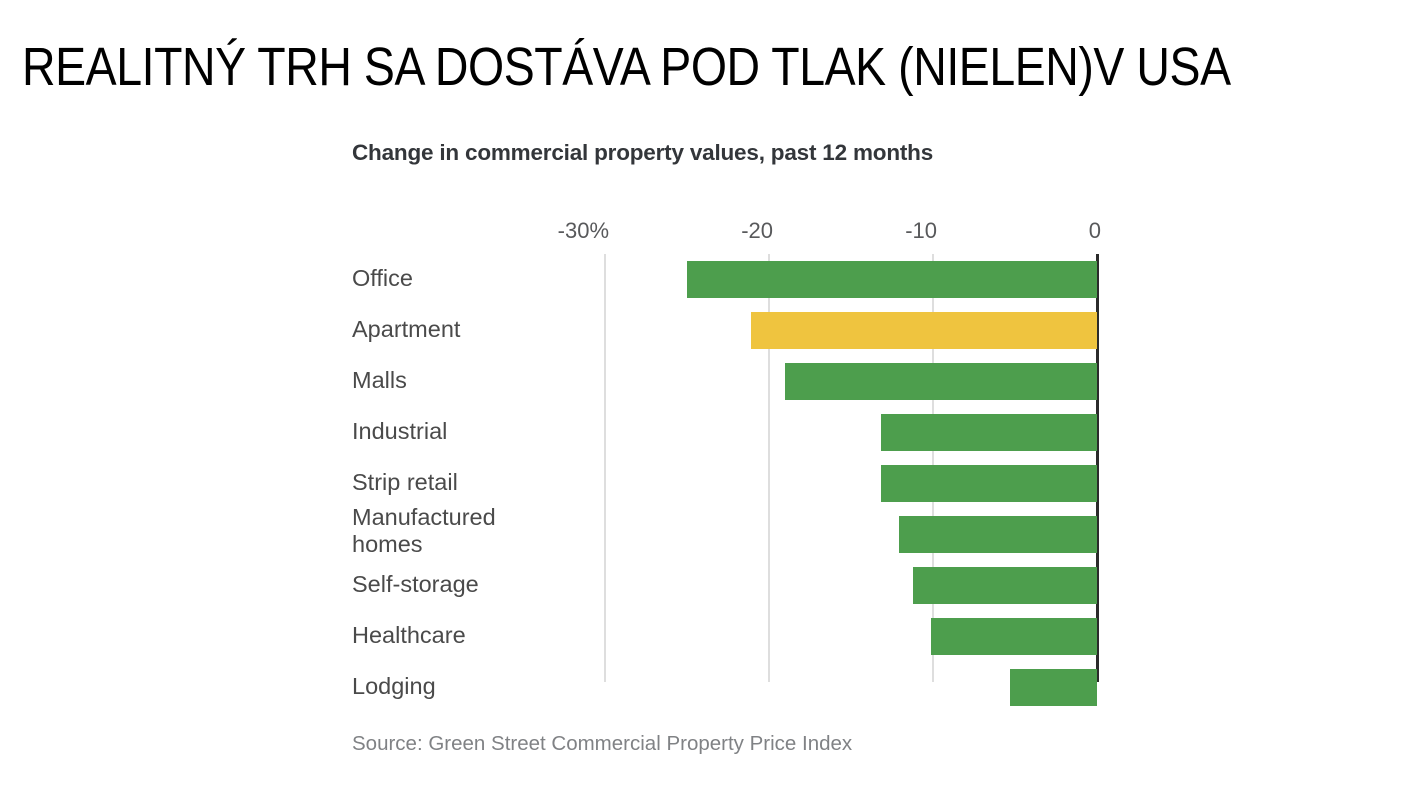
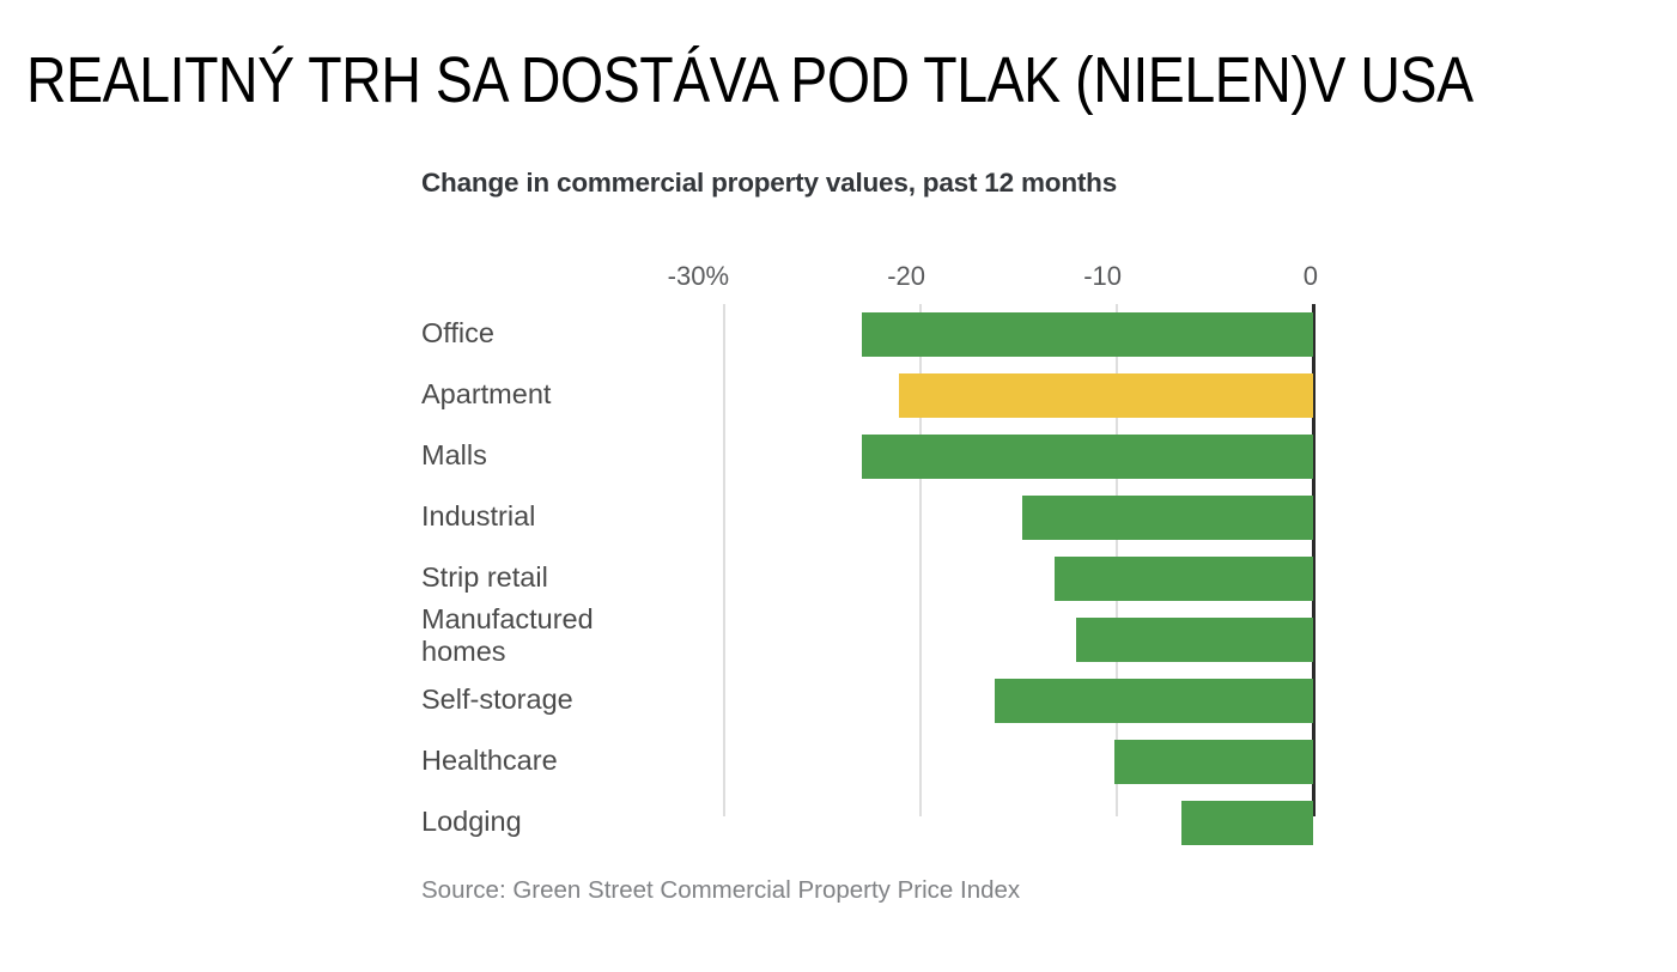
Office: -25.0 -> -23.0
Malls: -19.0 -> -23.0
Industrial: -13.2 -> -14.8
Self-storage: -11.2 -> -16.2
Lodging: -5.3 -> -6.7
